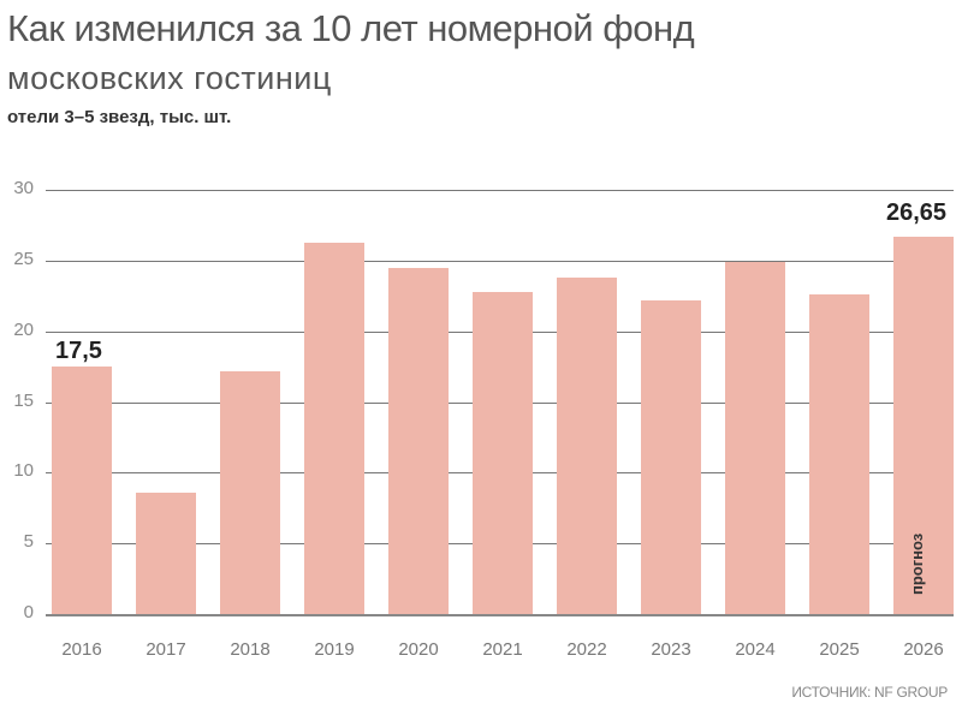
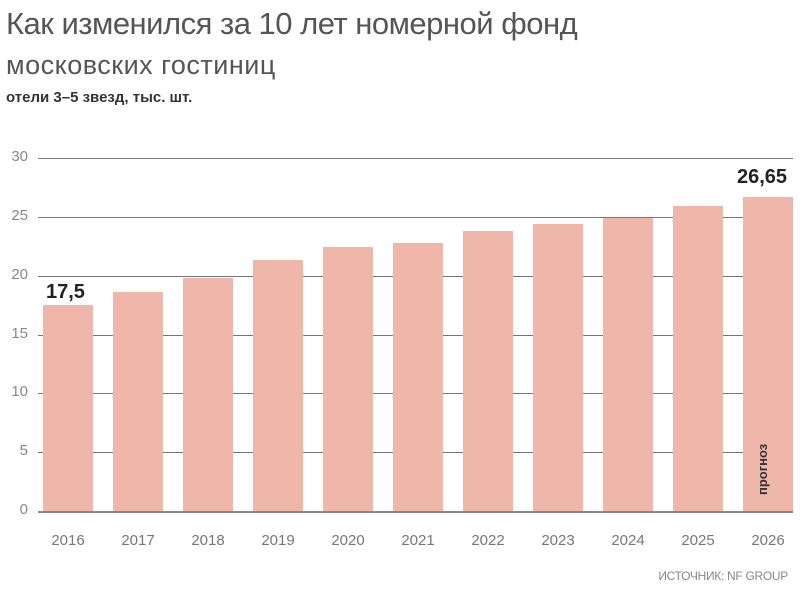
2017: 8.6 -> 18.6
2018: 17.2 -> 19.8
2019: 26.3 -> 21.3
2020: 24.5 -> 22.4
2023: 22.2 -> 24.4
2025: 22.6 -> 25.9
